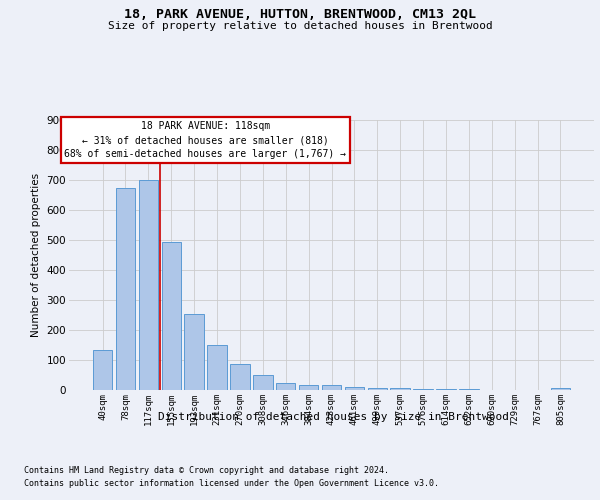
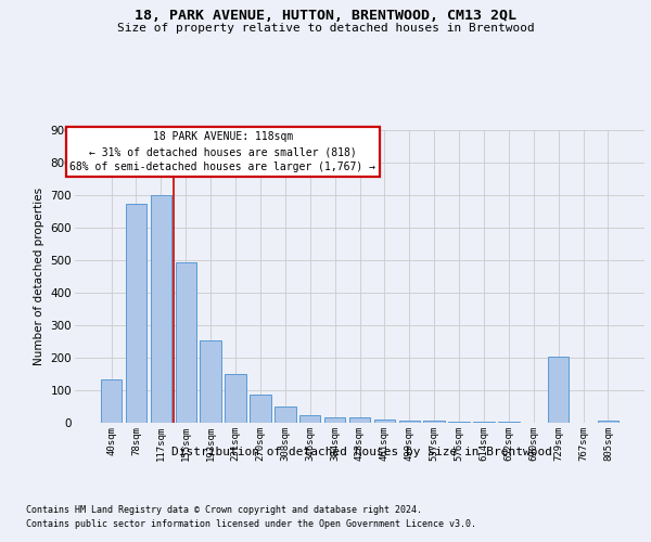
729sqm: 1 -> 205
